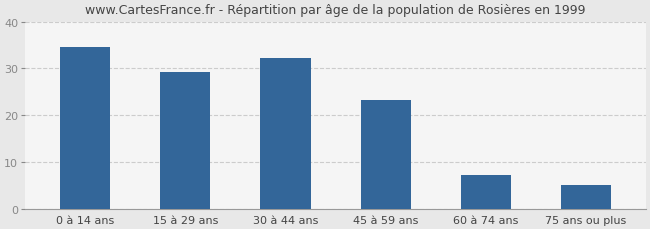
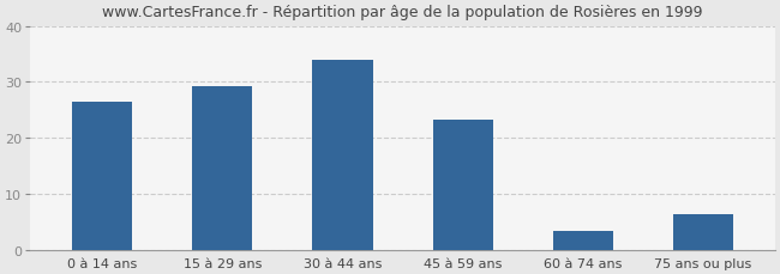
0 à 14 ans: 34.5 -> 26.5
30 à 44 ans: 32.2 -> 34.0
60 à 74 ans: 7.2 -> 3.5
75 ans ou plus: 5.1 -> 6.5
